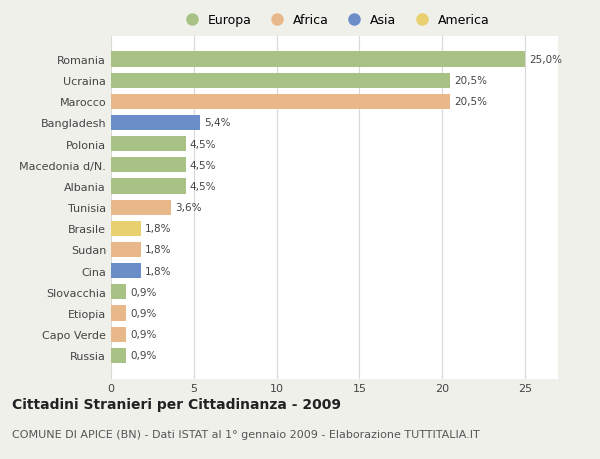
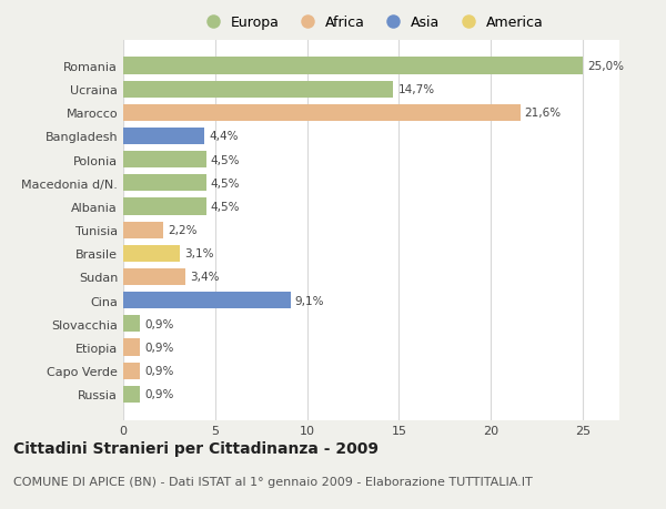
Ucraina: 20,5% -> 14,7%
Marocco: 20,5% -> 21,6%
Bangladesh: 5,4% -> 4,4%
Tunisia: 3,6% -> 2,2%
Brasile: 1,8% -> 3,1%
Sudan: 1,8% -> 3,4%
Cina: 1,8% -> 9,1%
